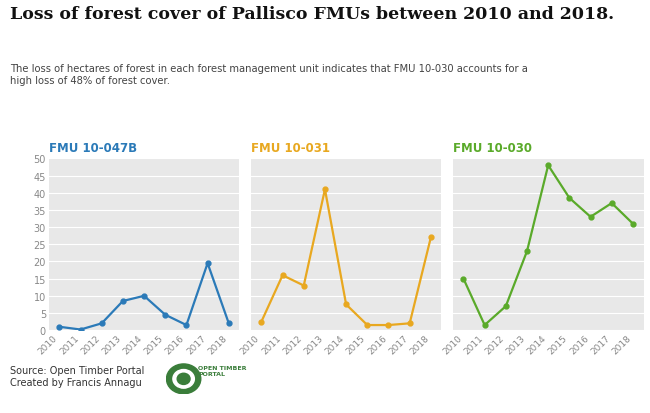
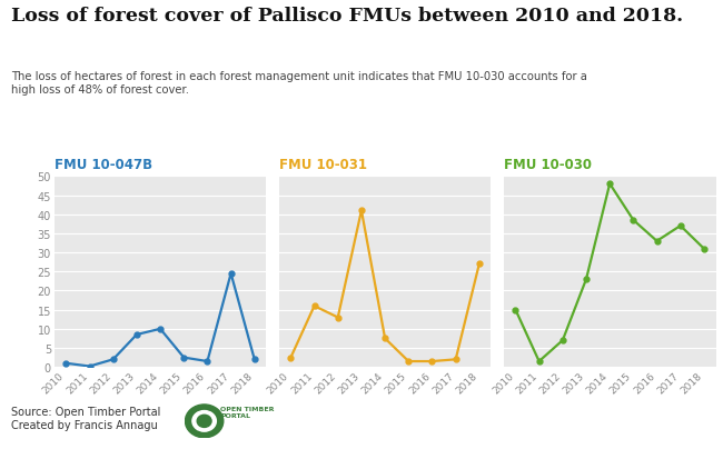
FMU 10-047B/2015: 4.5 -> 2.5
FMU 10-047B/2017: 19.5 -> 24.5
